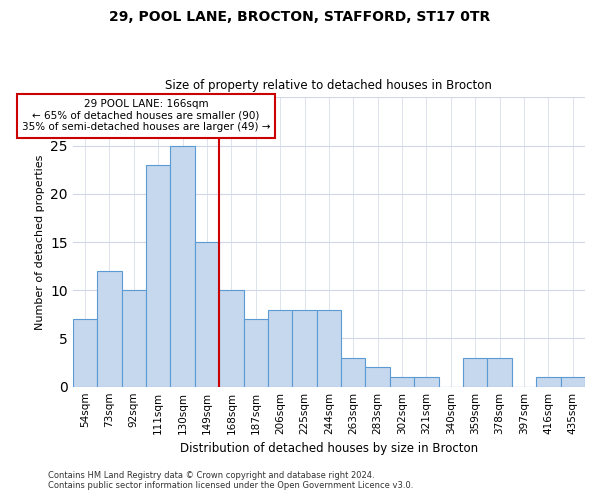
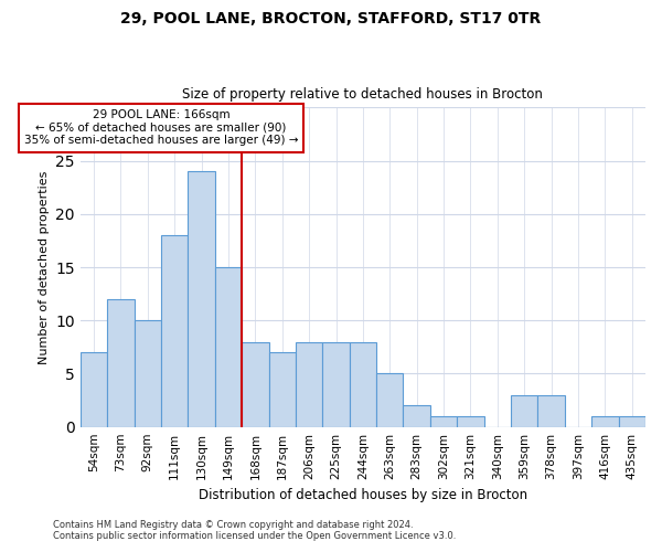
111sqm: 23 -> 18
130sqm: 25 -> 24
168sqm: 10 -> 8
263sqm: 3 -> 5
